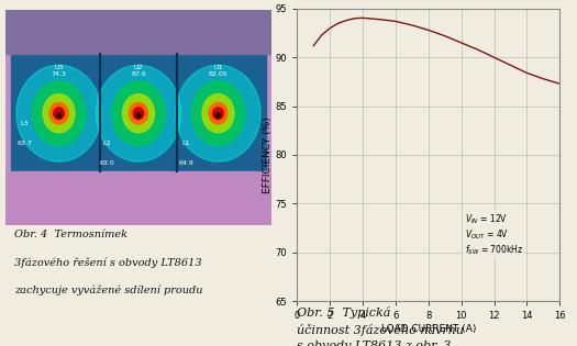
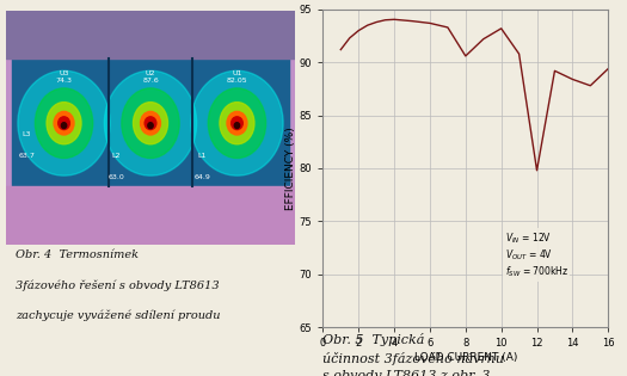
8: 92.8 -> 90.6
10: 91.5 -> 93.2
12: 90.0 -> 79.8
16: 87.3 -> 89.4
